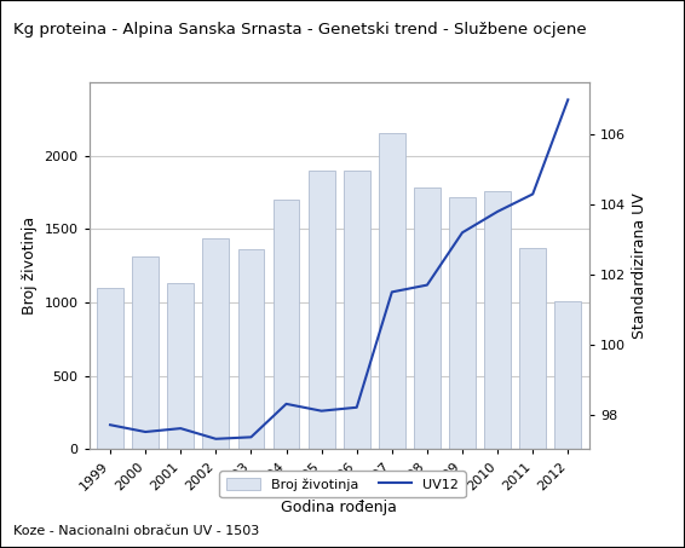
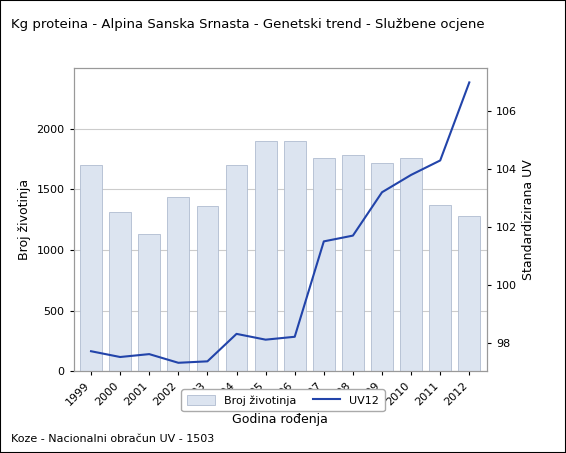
Broj životinja/1999: 1100 -> 1700
Broj životinja/2007: 2150 -> 1760
Broj životinja/2012: 1010 -> 1280
